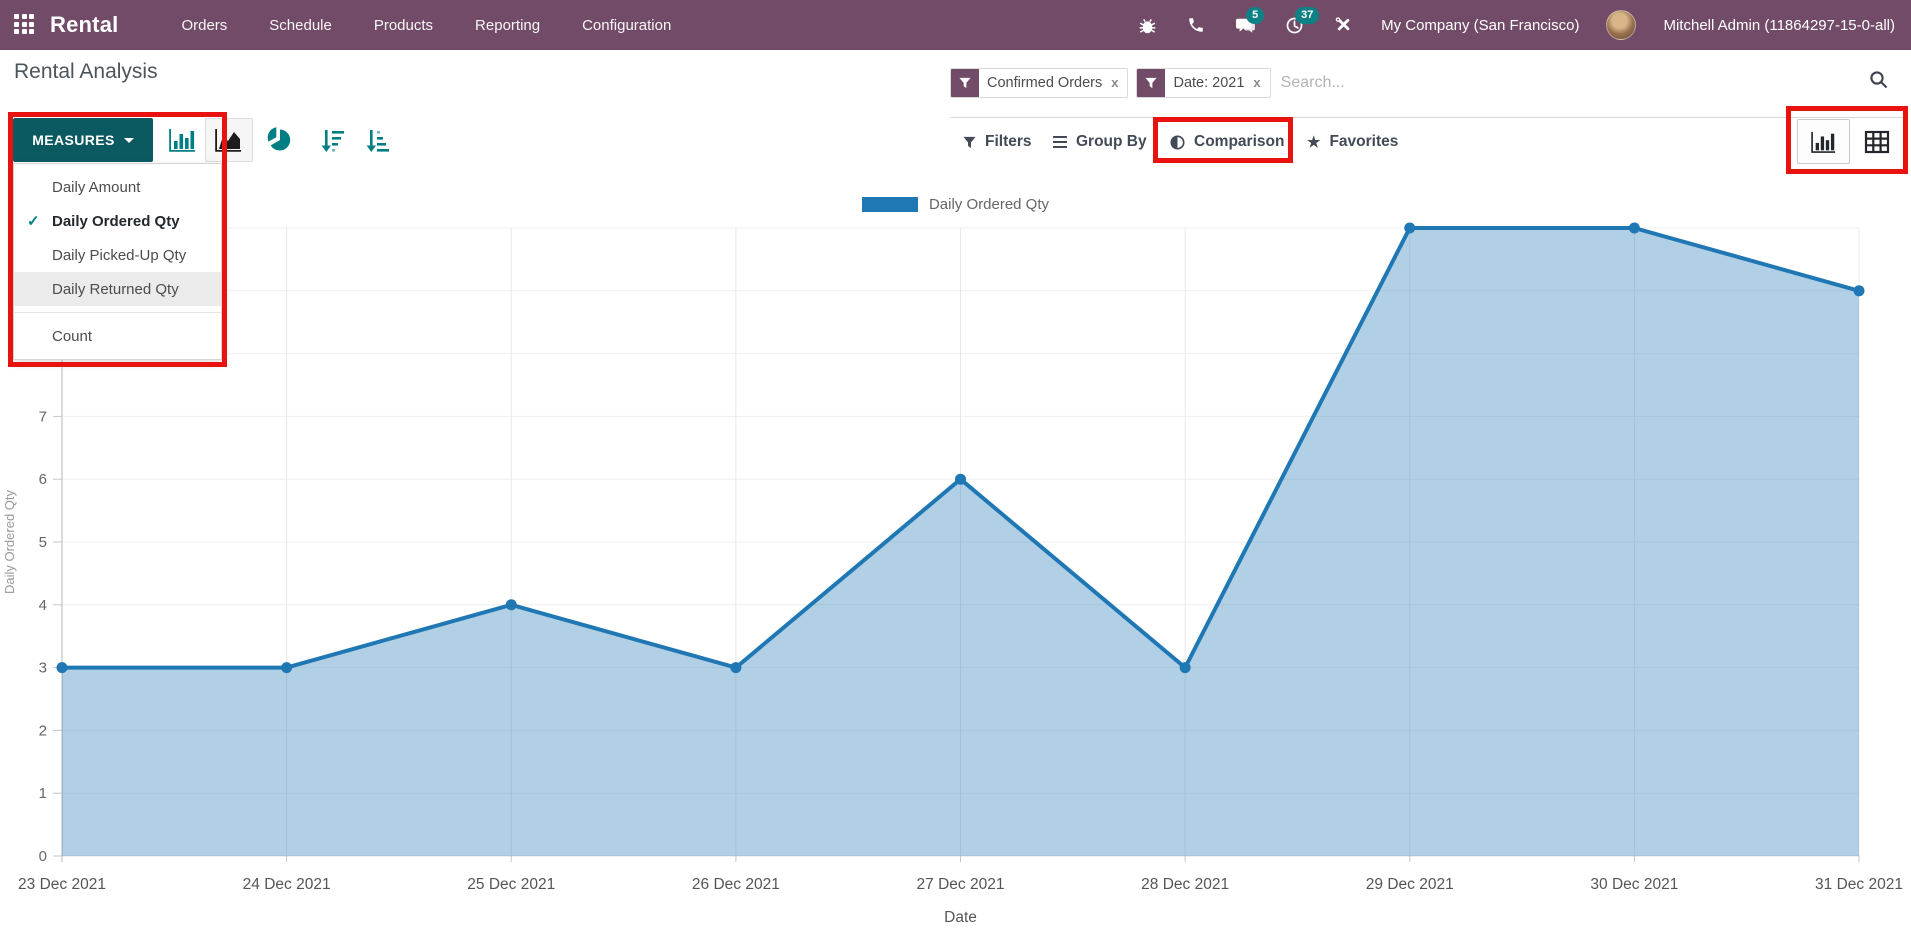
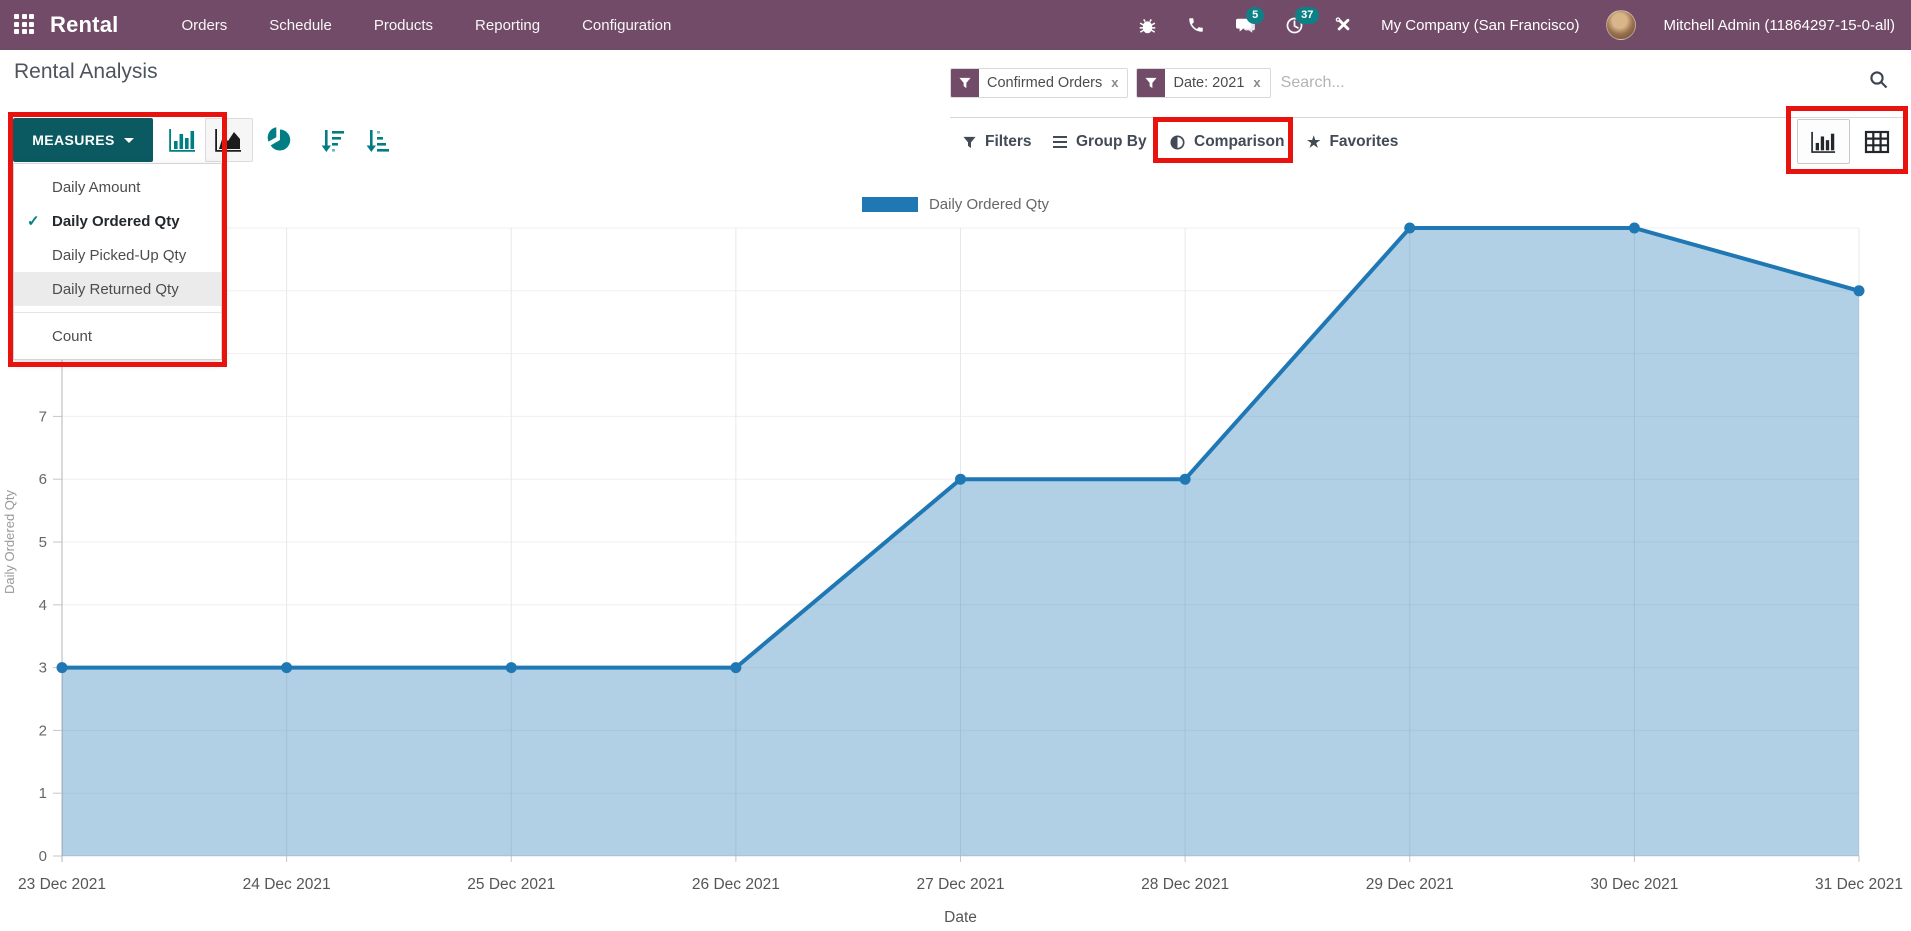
25 Dec 2021: 4 -> 3
28 Dec 2021: 3 -> 6
